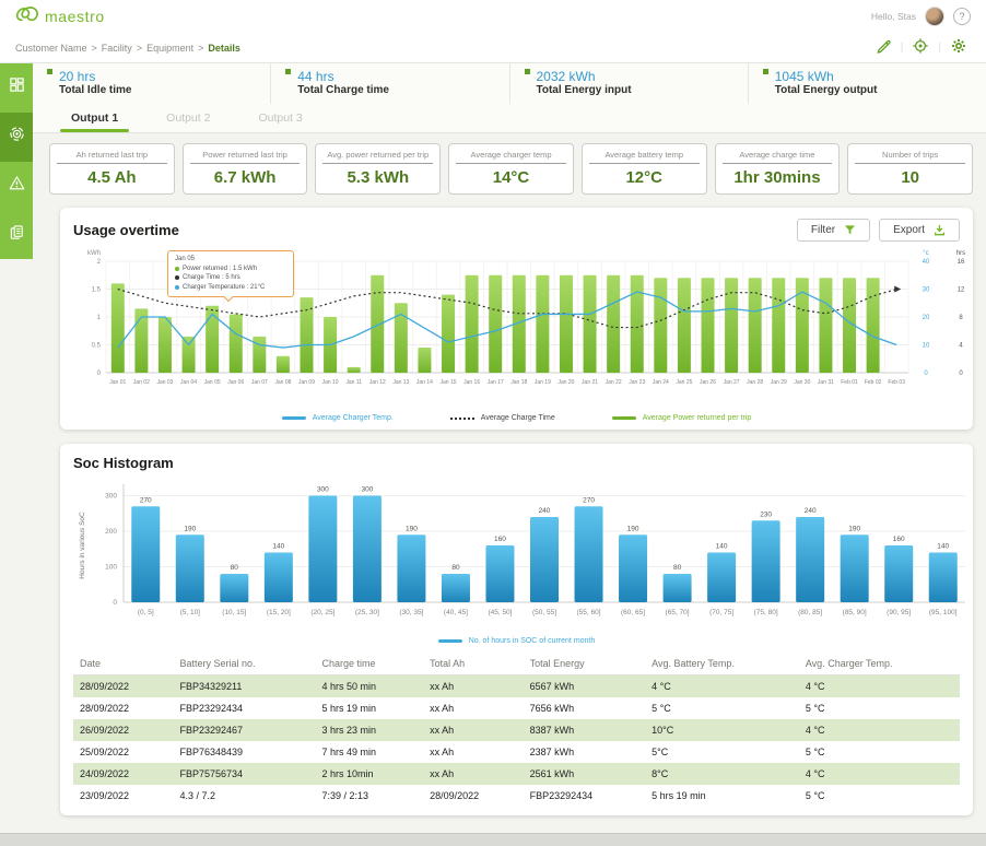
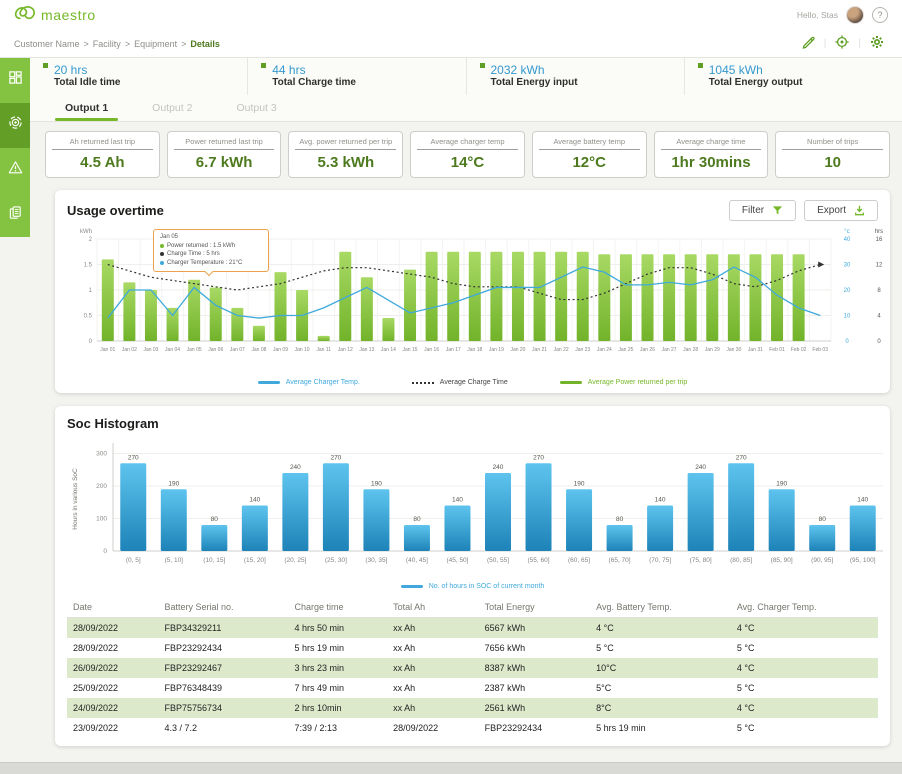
Soc Histogram/(20, 25]: 300 -> 240
Soc Histogram/(25, 30]: 300 -> 270
Soc Histogram/(45, 50]: 160 -> 140
Soc Histogram/(75, 80]: 230 -> 240
Soc Histogram/(80, 85]: 240 -> 270
Soc Histogram/(90, 95]: 160 -> 80
